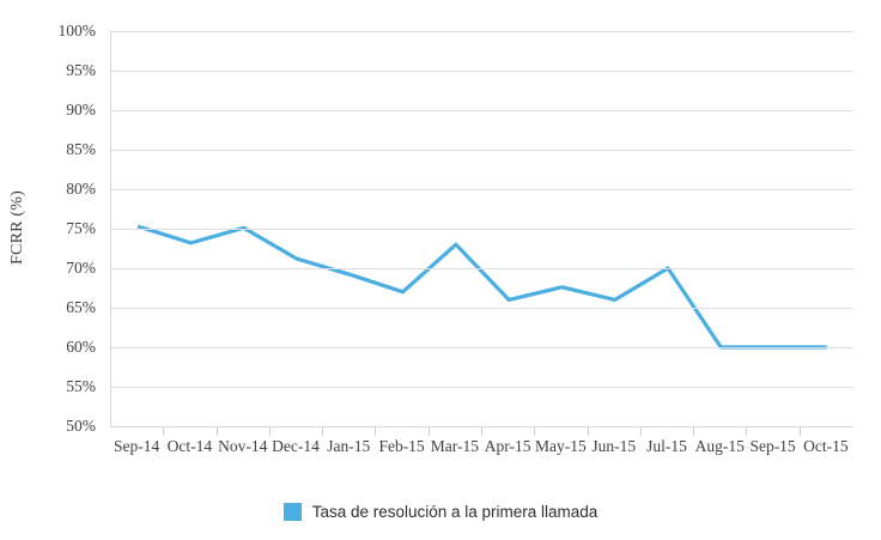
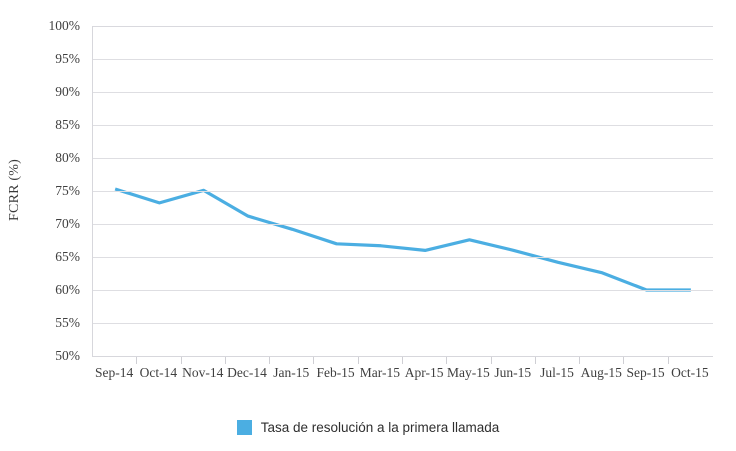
Mar-15: 73% -> 67%
Jul-15: 70% -> 64%
Aug-15: 60% -> 63%
